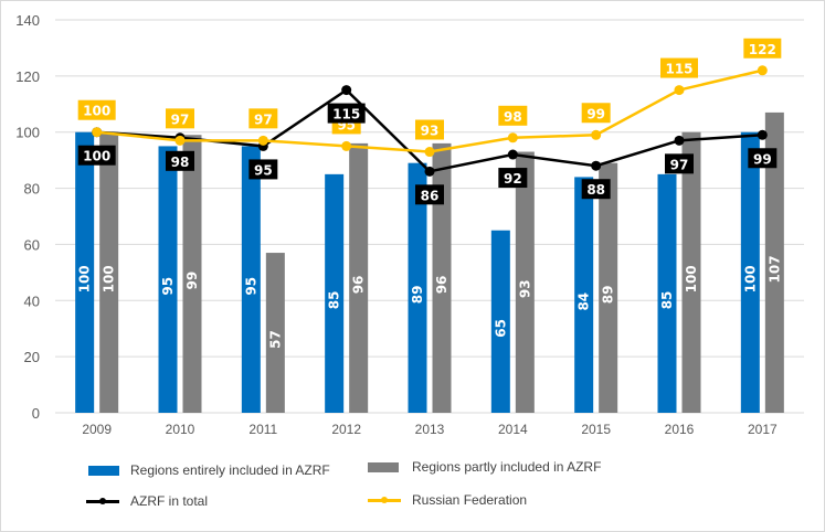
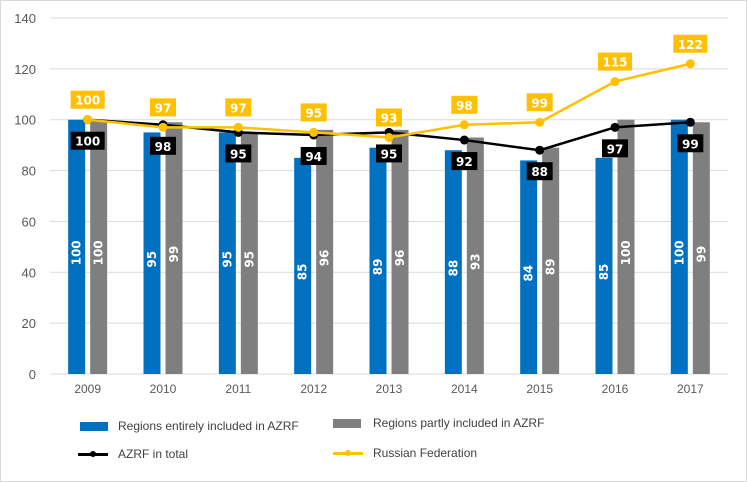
Regions partly included in AZRF/2011: 57 -> 95
AZRF in total/2012: 115 -> 94
AZRF in total/2013: 86 -> 95
Regions entirely included in AZRF/2014: 65 -> 88
Regions partly included in AZRF/2017: 107 -> 99
